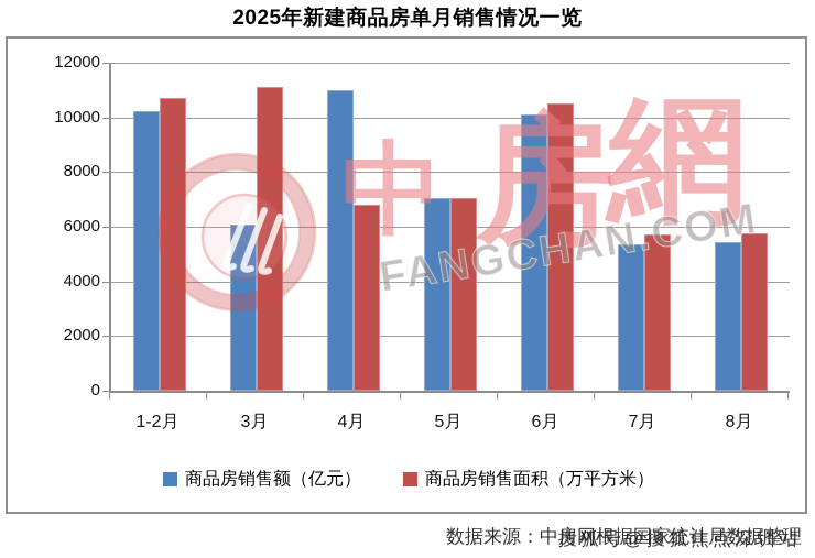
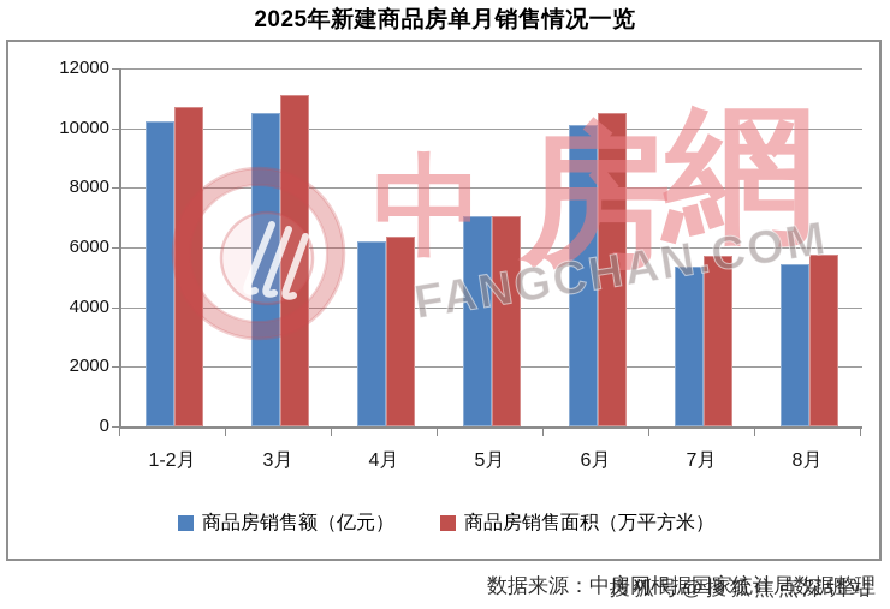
商品房销售额（亿元）/3月: 6100 -> 10500
商品房销售额（亿元）/4月: 11000 -> 6200
商品房销售面积（万平方米）/4月: 6800 -> 6400
